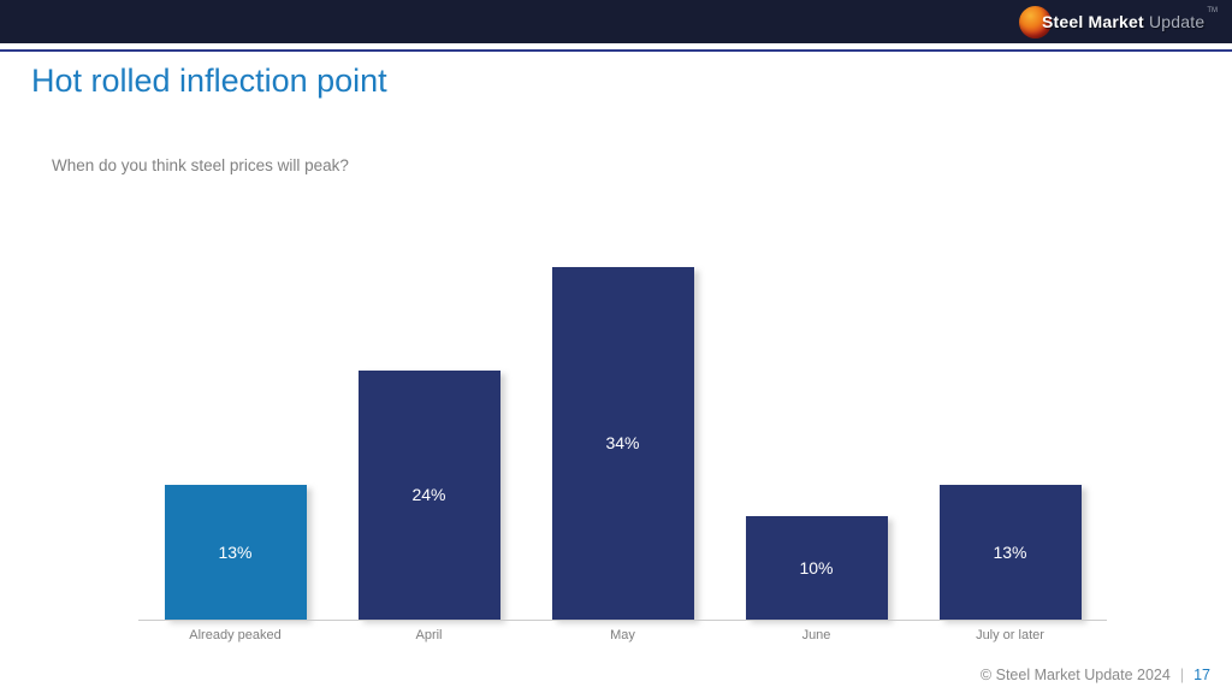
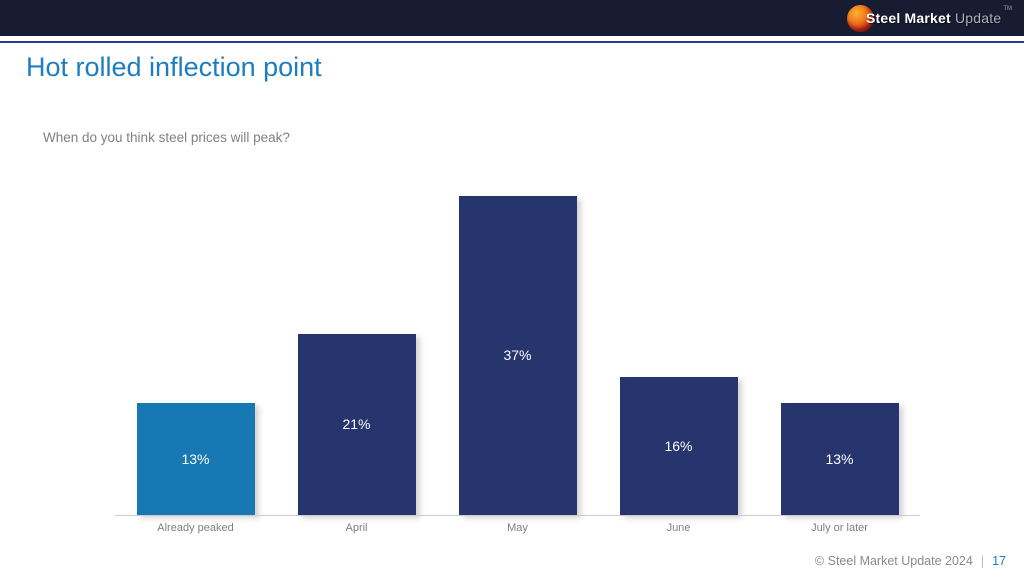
April: 24% -> 21%
May: 34% -> 37%
June: 10% -> 16%
